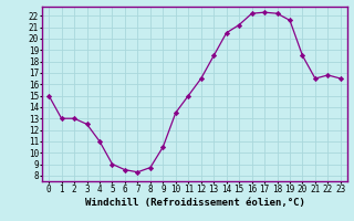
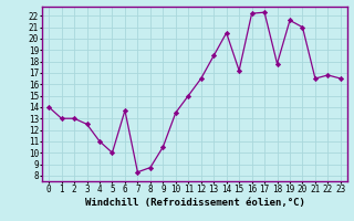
0: 15.0 -> 14.0
5: 9.0 -> 10.0
6: 8.5 -> 13.7
15: 21.2 -> 17.2
18: 22.2 -> 17.8
20: 18.5 -> 21.0
